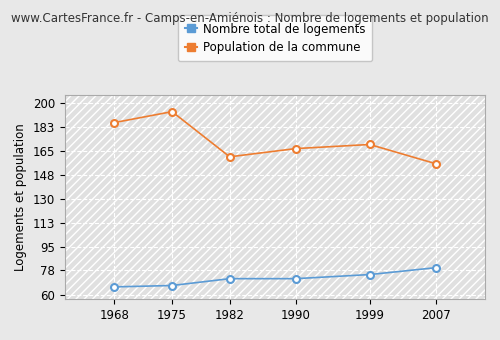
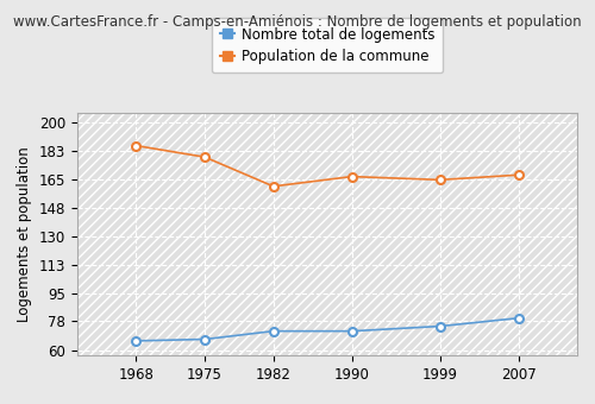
Population de la commune/1975: 194 -> 179
Population de la commune/1999: 170 -> 165
Population de la commune/2007: 156 -> 168
